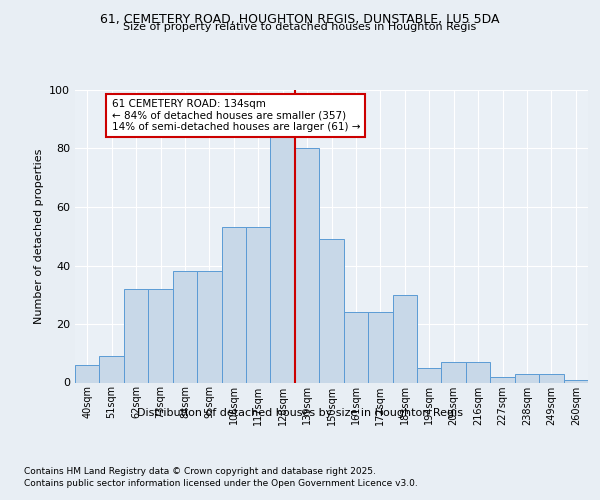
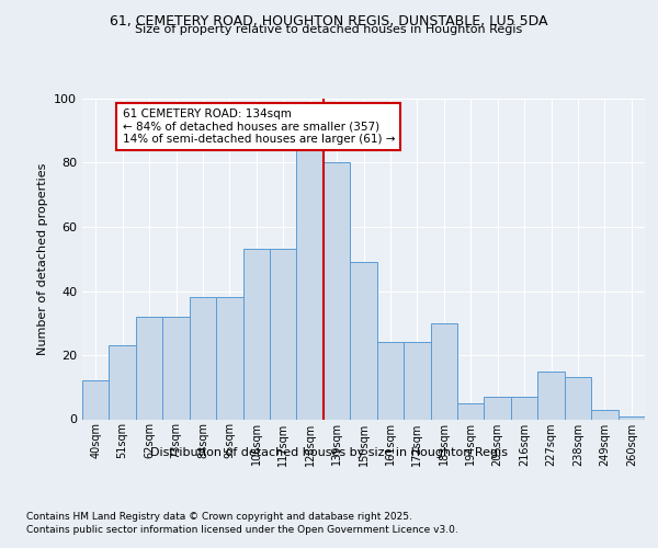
40sqm: 6 -> 12
51sqm: 9 -> 23
227sqm: 2 -> 15
238sqm: 3 -> 13
